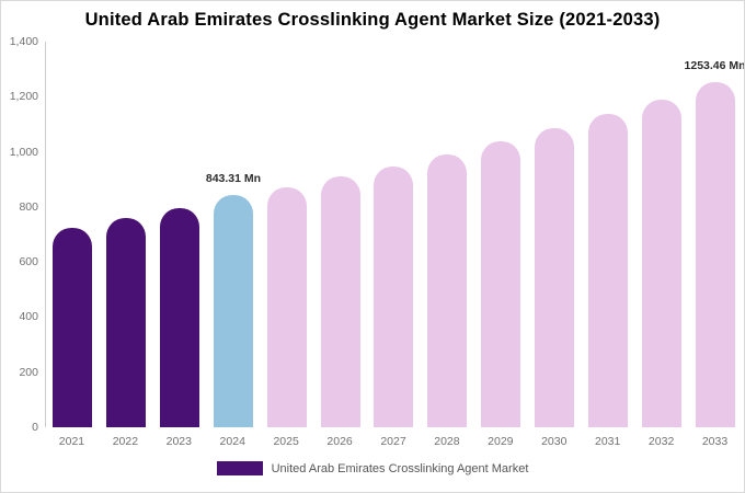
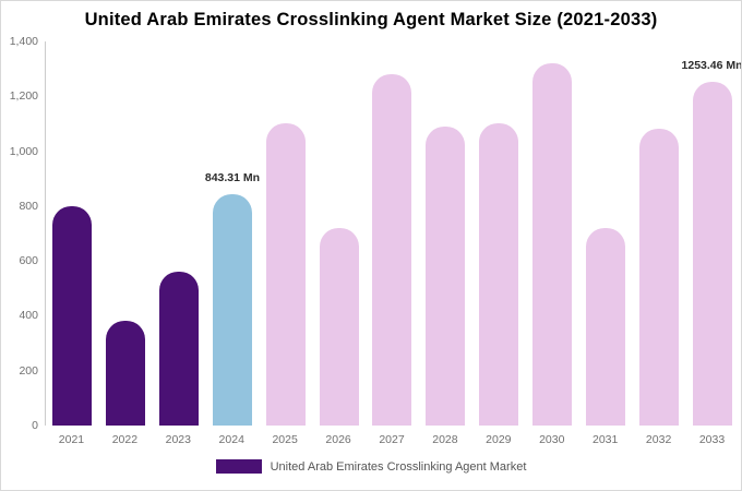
2021: 720 -> 800
2022: 760 -> 380
2023: 800 -> 560
2025: 870 -> 1100
2026: 910 -> 720
2027: 950 -> 1280
2028: 990 -> 1090
2029: 1040 -> 1100
2030: 1090 -> 1320
2031: 1140 -> 720
2032: 1190 -> 1080
